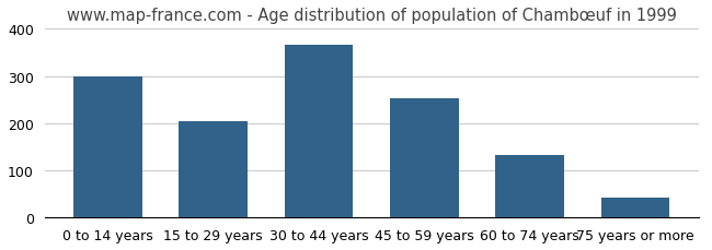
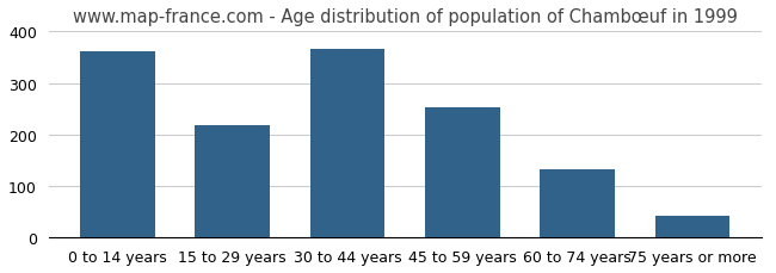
0 to 14 years: 300 -> 362
15 to 29 years: 205 -> 217
